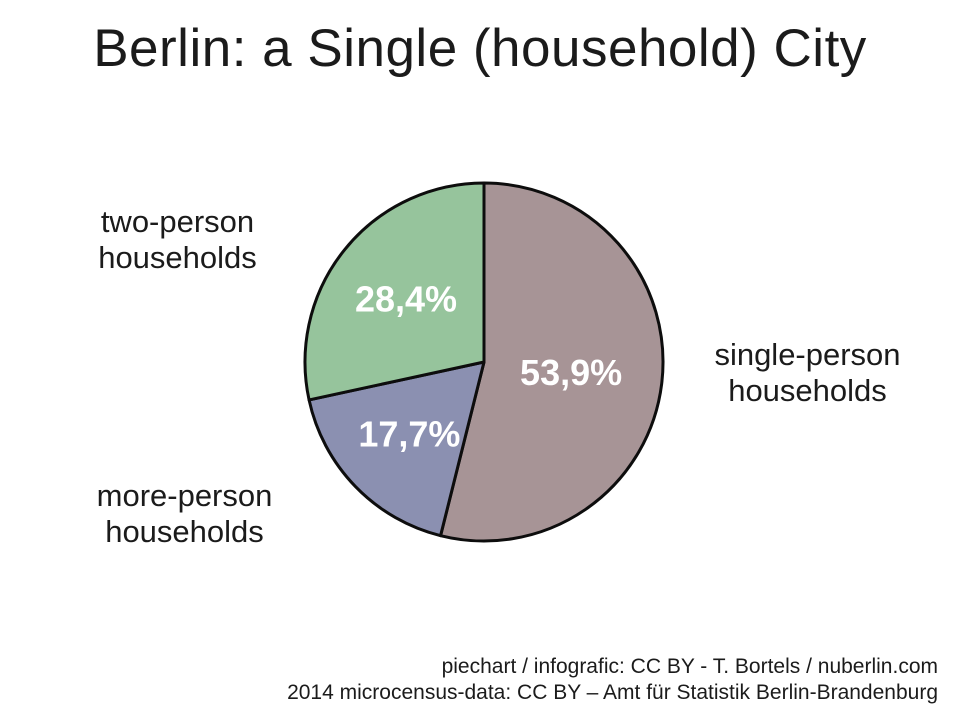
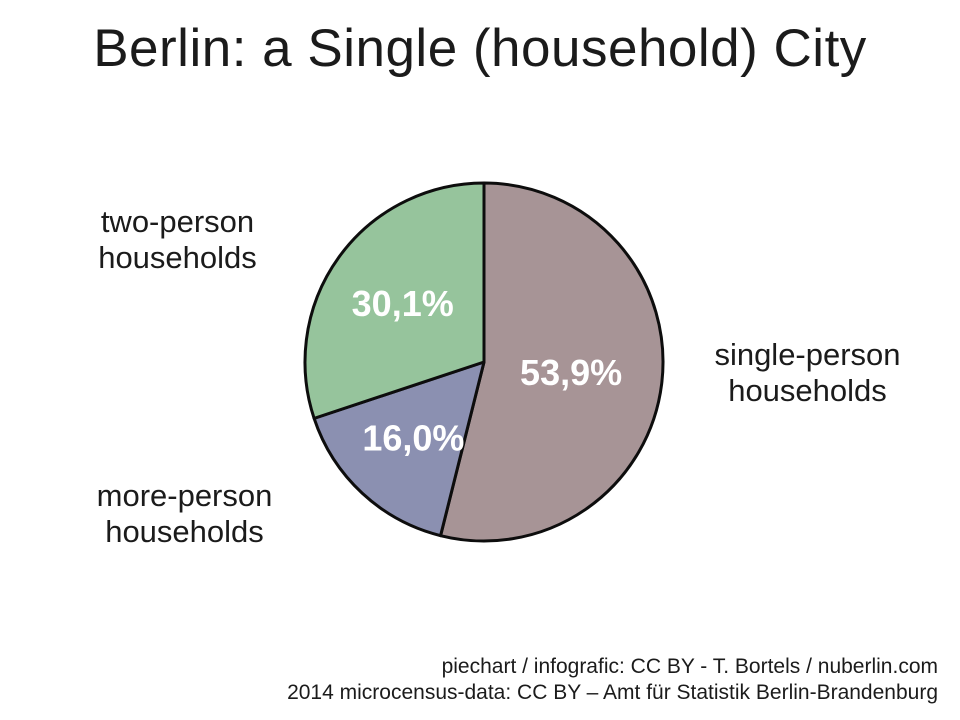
more-person households: 17,7% -> 16,0%
two-person households: 28,4% -> 30,1%
